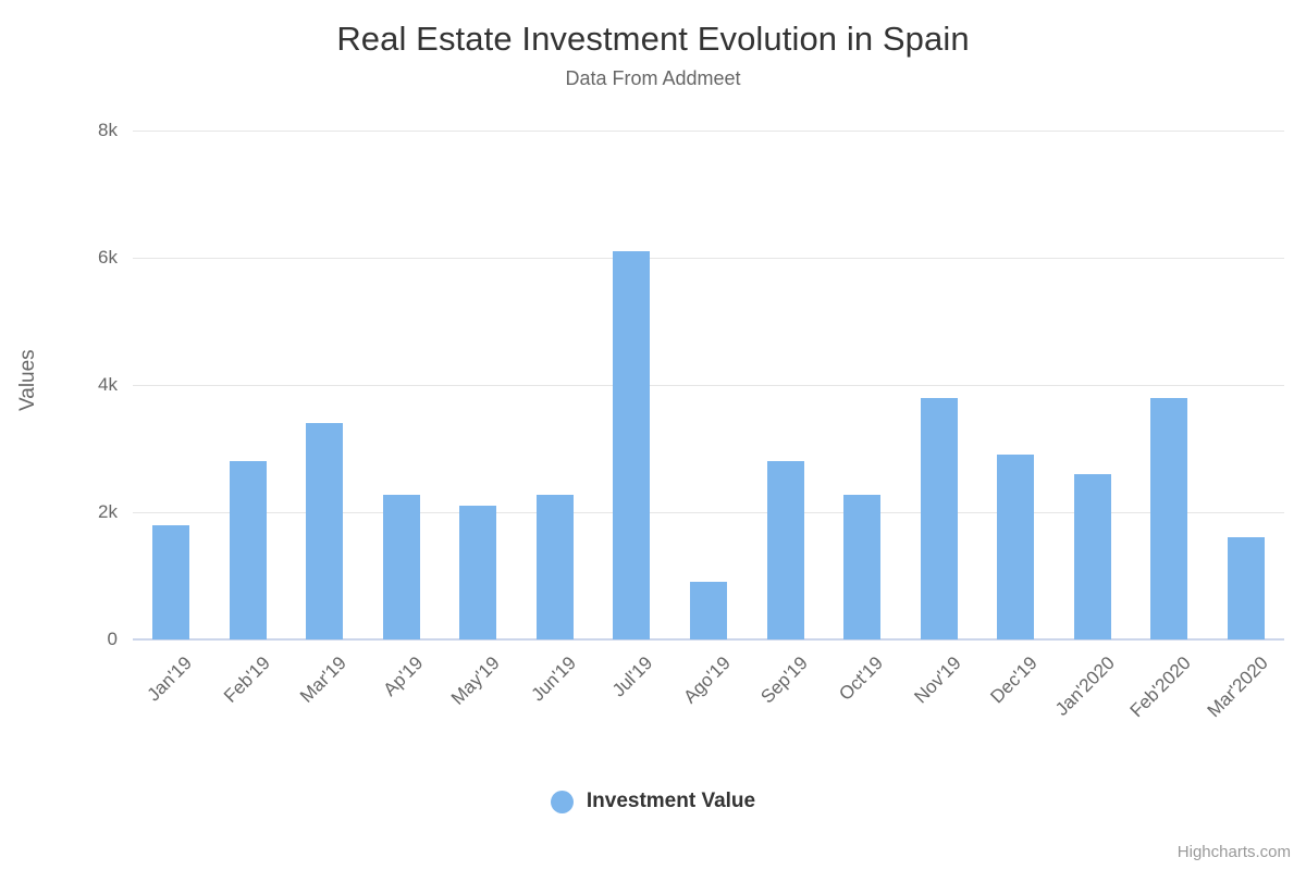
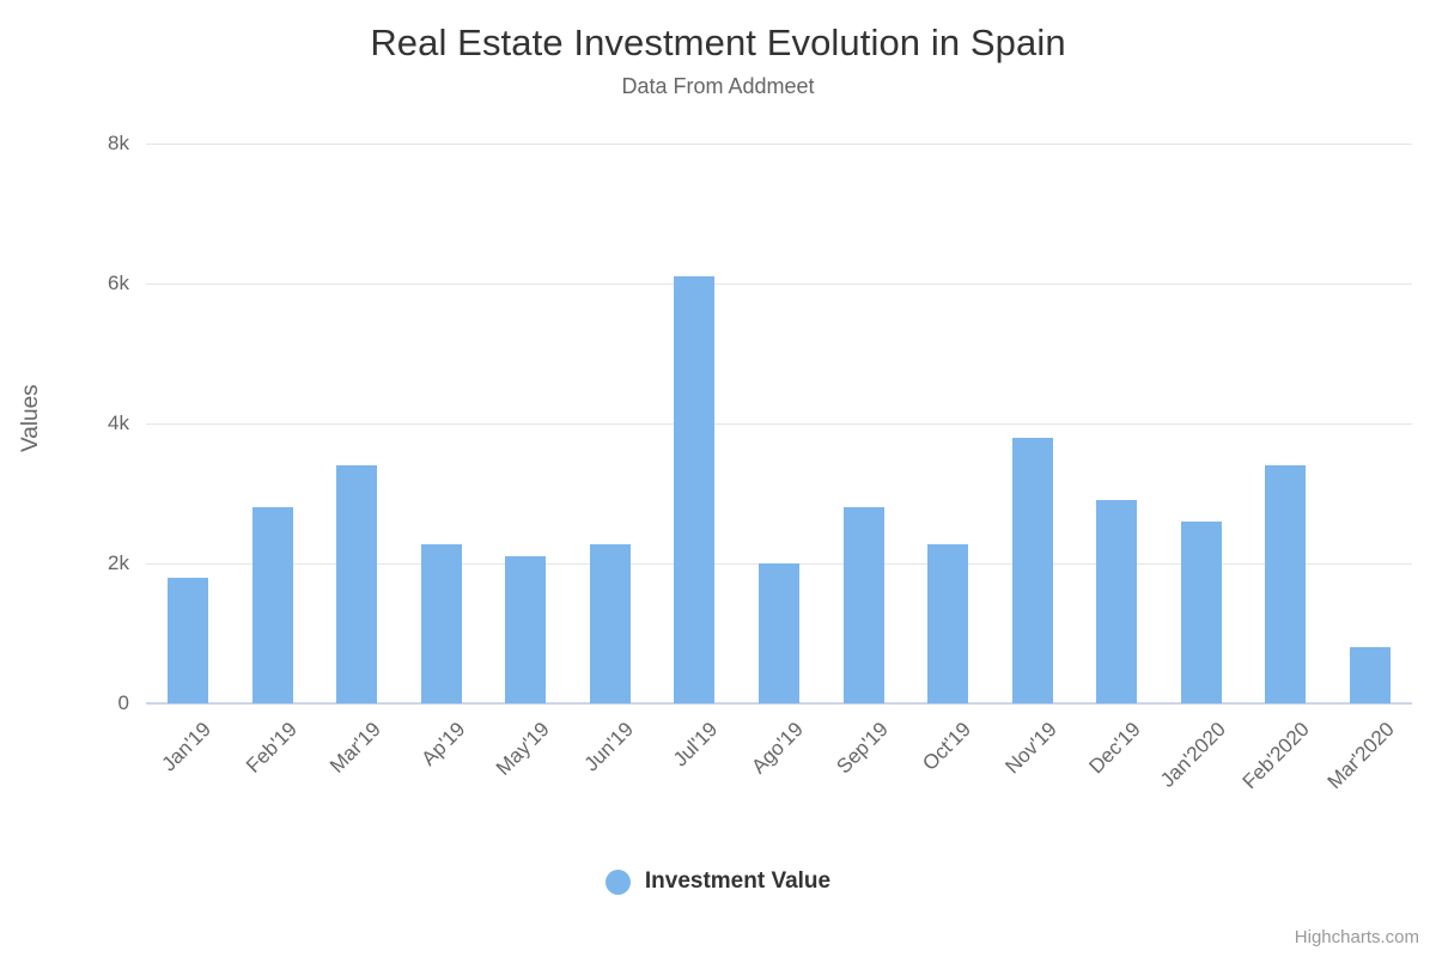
Ago'19: 0.9k -> 2.0k
Feb'2020: 3.8k -> 3.4k
Mar'2020: 1.6k -> 0.8k
